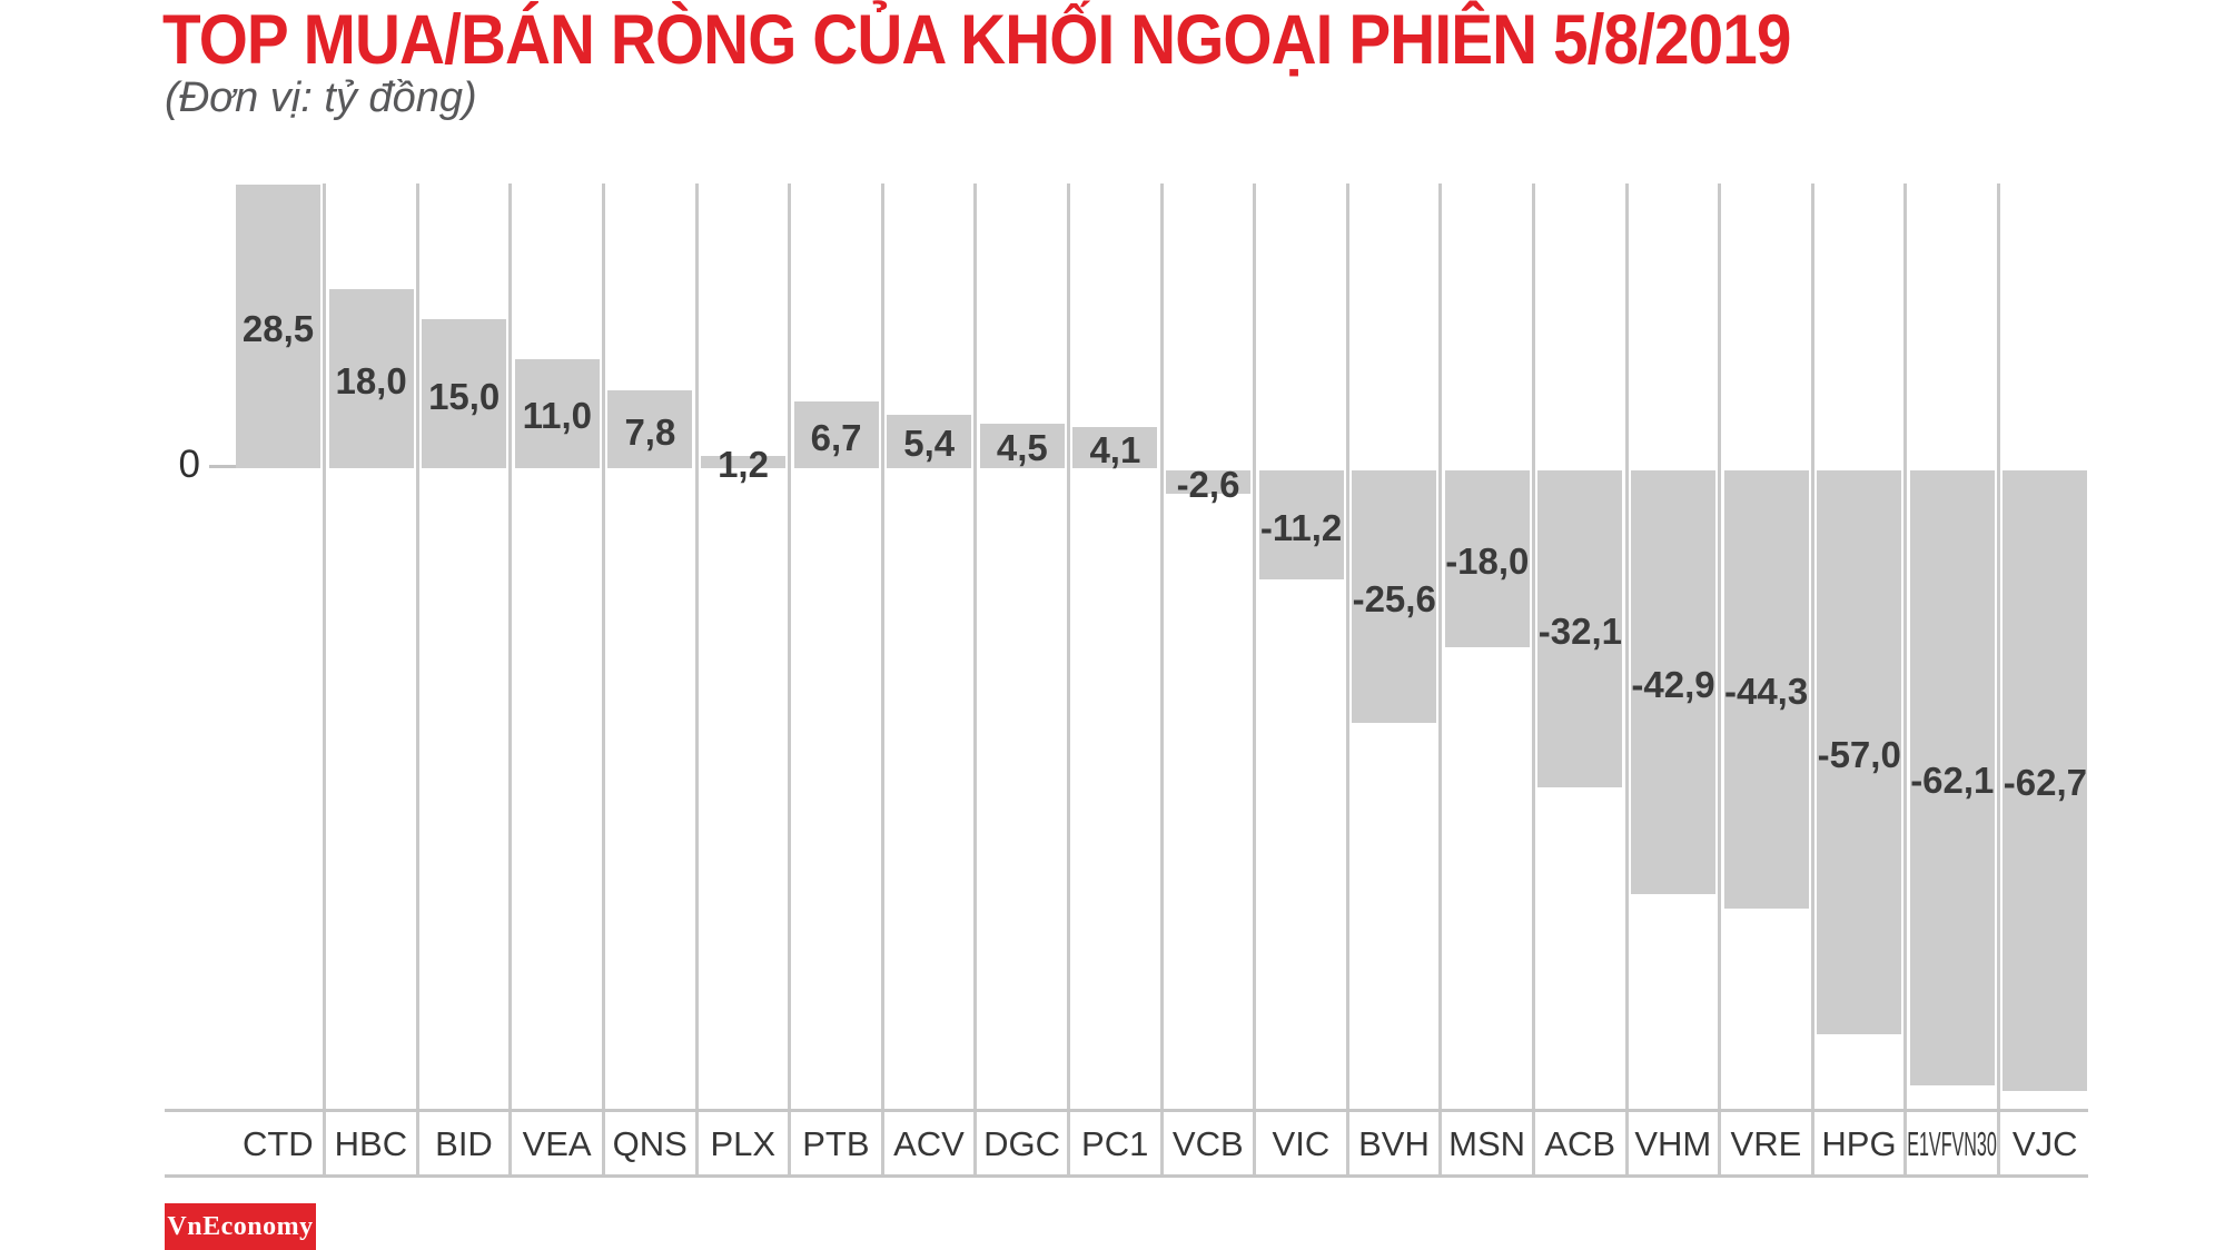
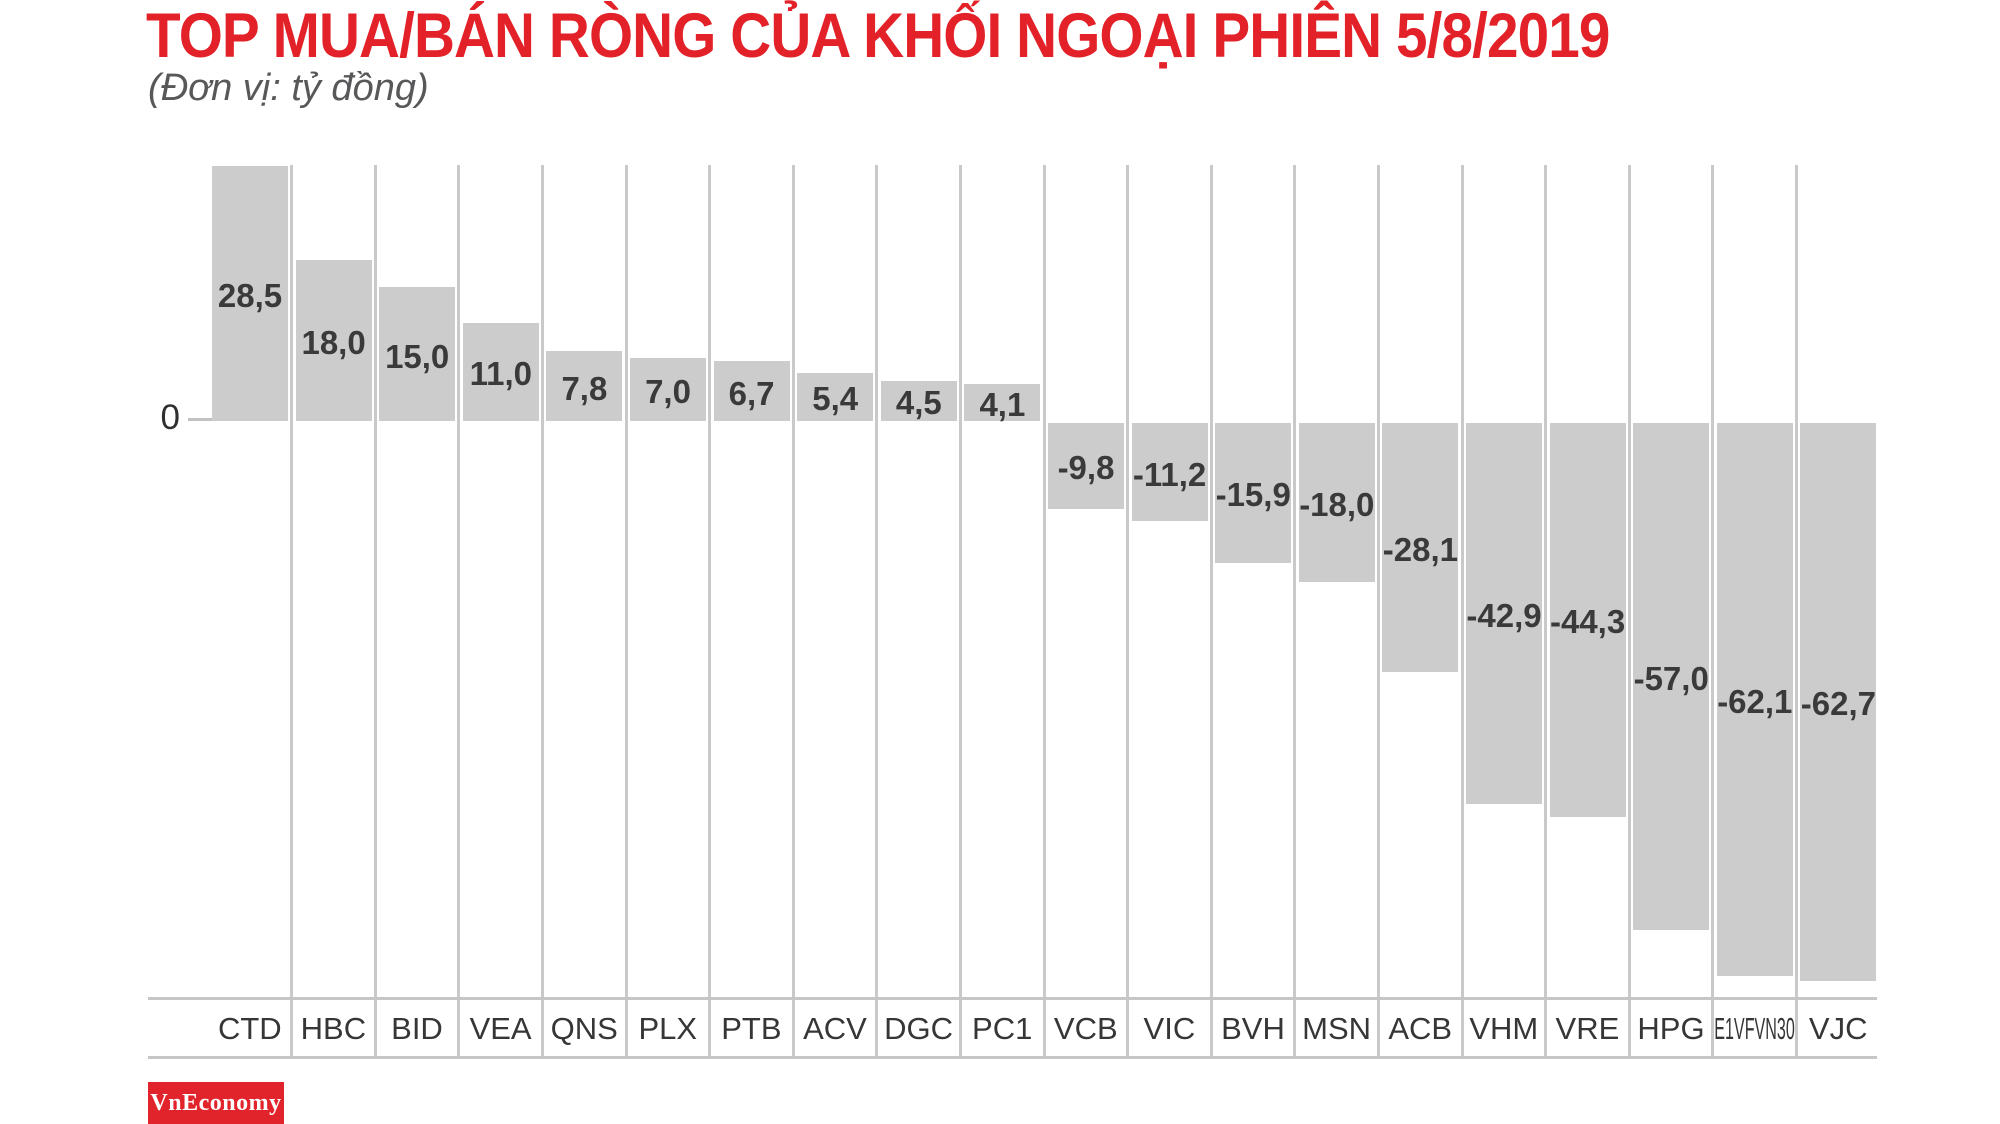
PLX: 1,2 -> 7,0
VCB: -2,6 -> -9,8
BVH: -25,6 -> -15,9
ACB: -32,1 -> -28,1
